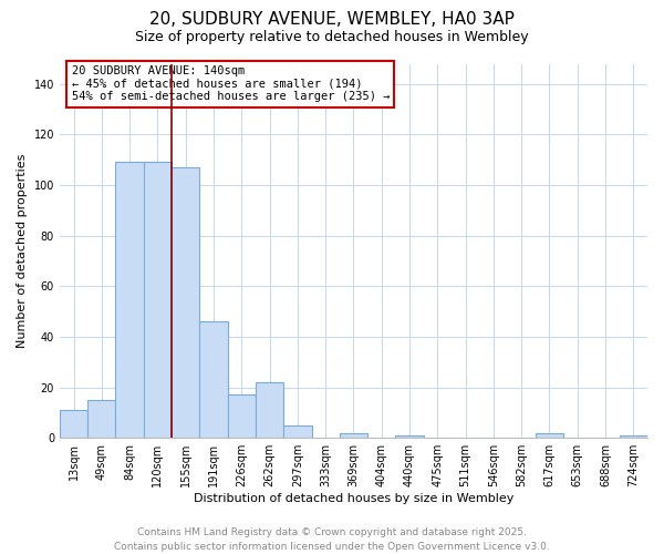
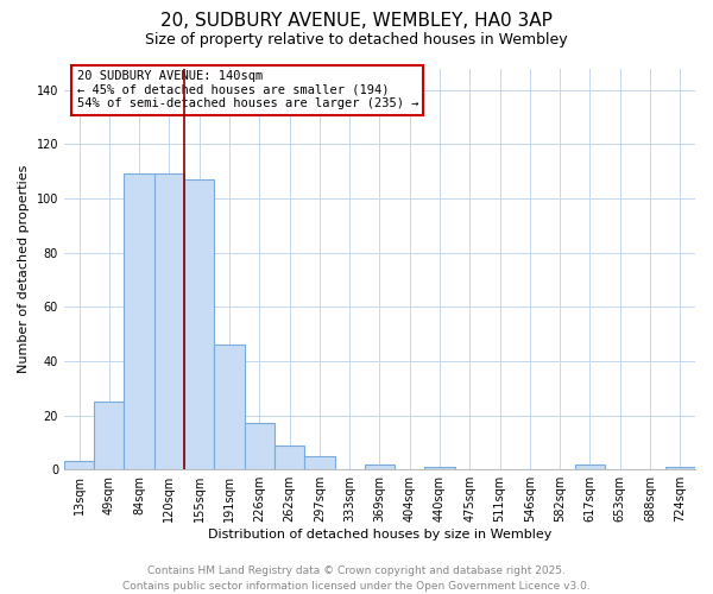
13sqm: 11 -> 3
49sqm: 15 -> 25
262sqm: 22 -> 9
